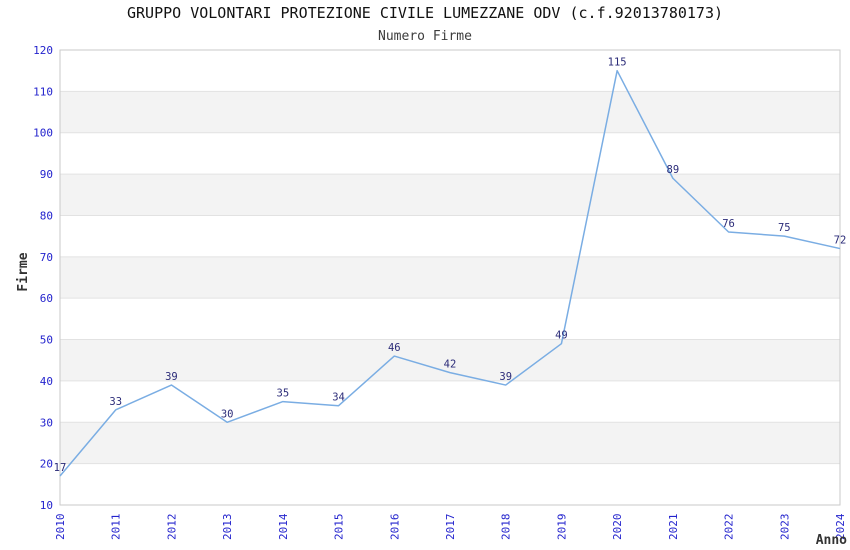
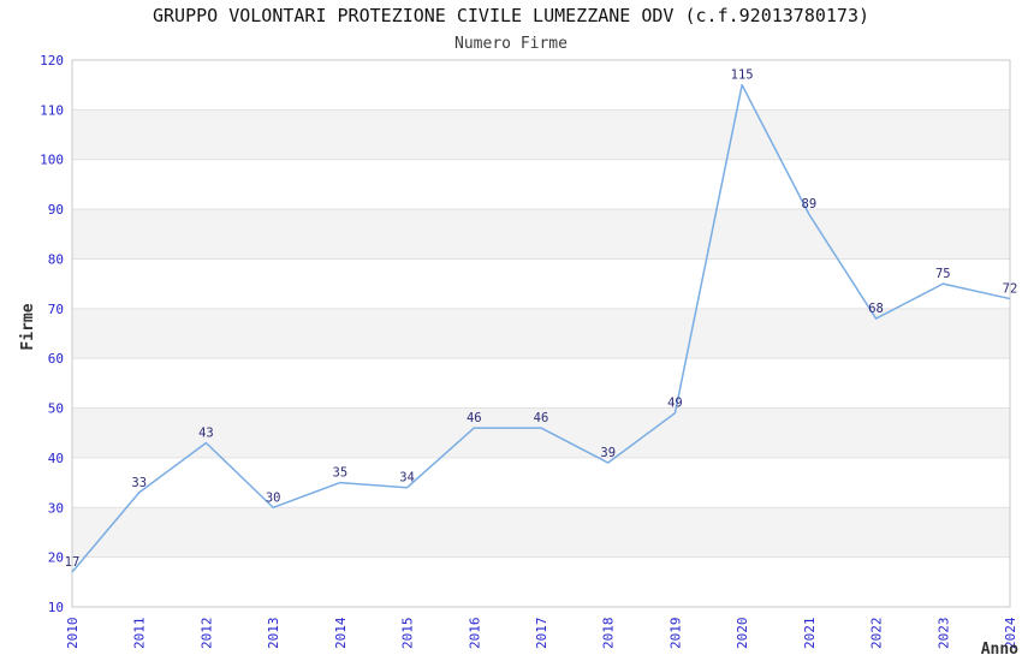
2012: 39 -> 43
2017: 42 -> 46
2022: 76 -> 68
